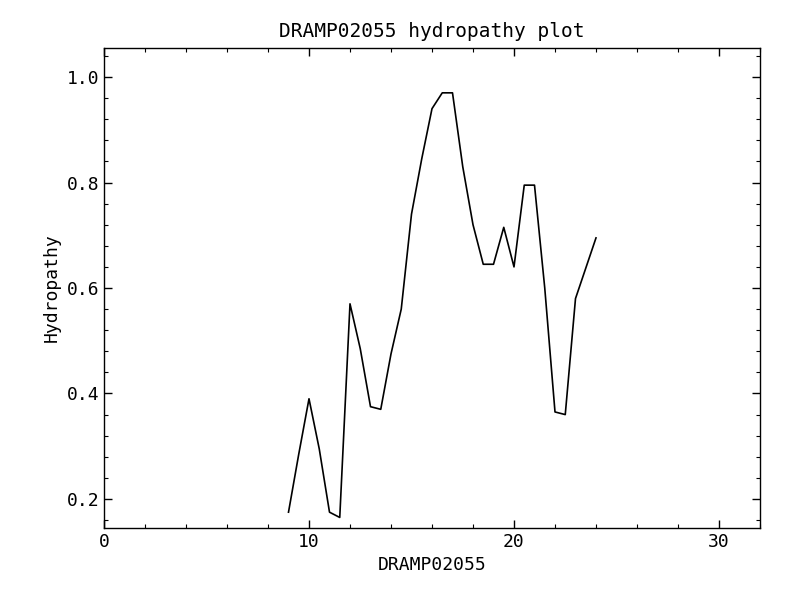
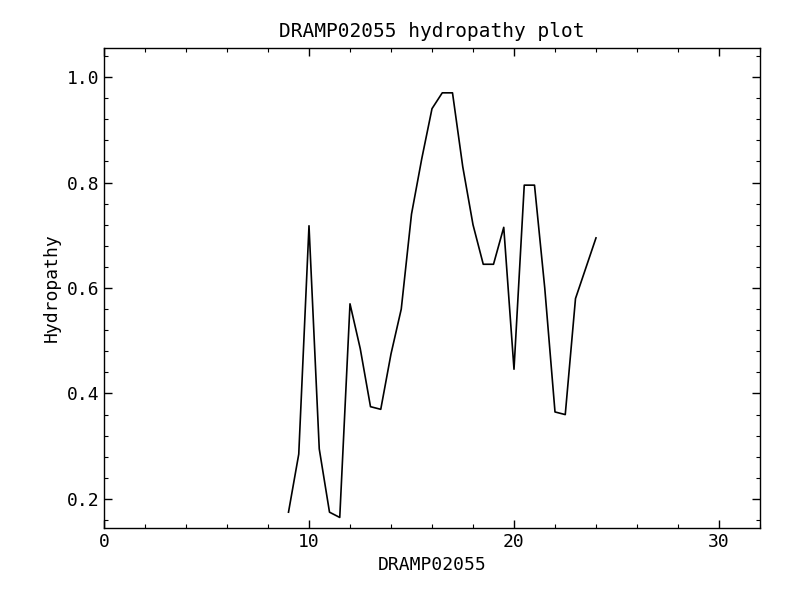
10: 0.390 -> 0.718
20: 0.640 -> 0.446
